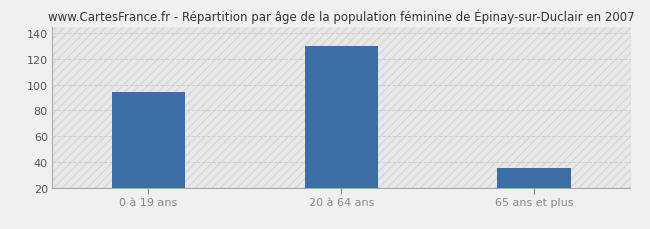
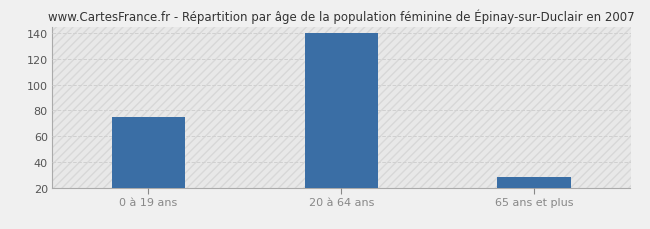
0 à 19 ans: 94 -> 75
20 à 64 ans: 130 -> 140
65 ans et plus: 35 -> 28
